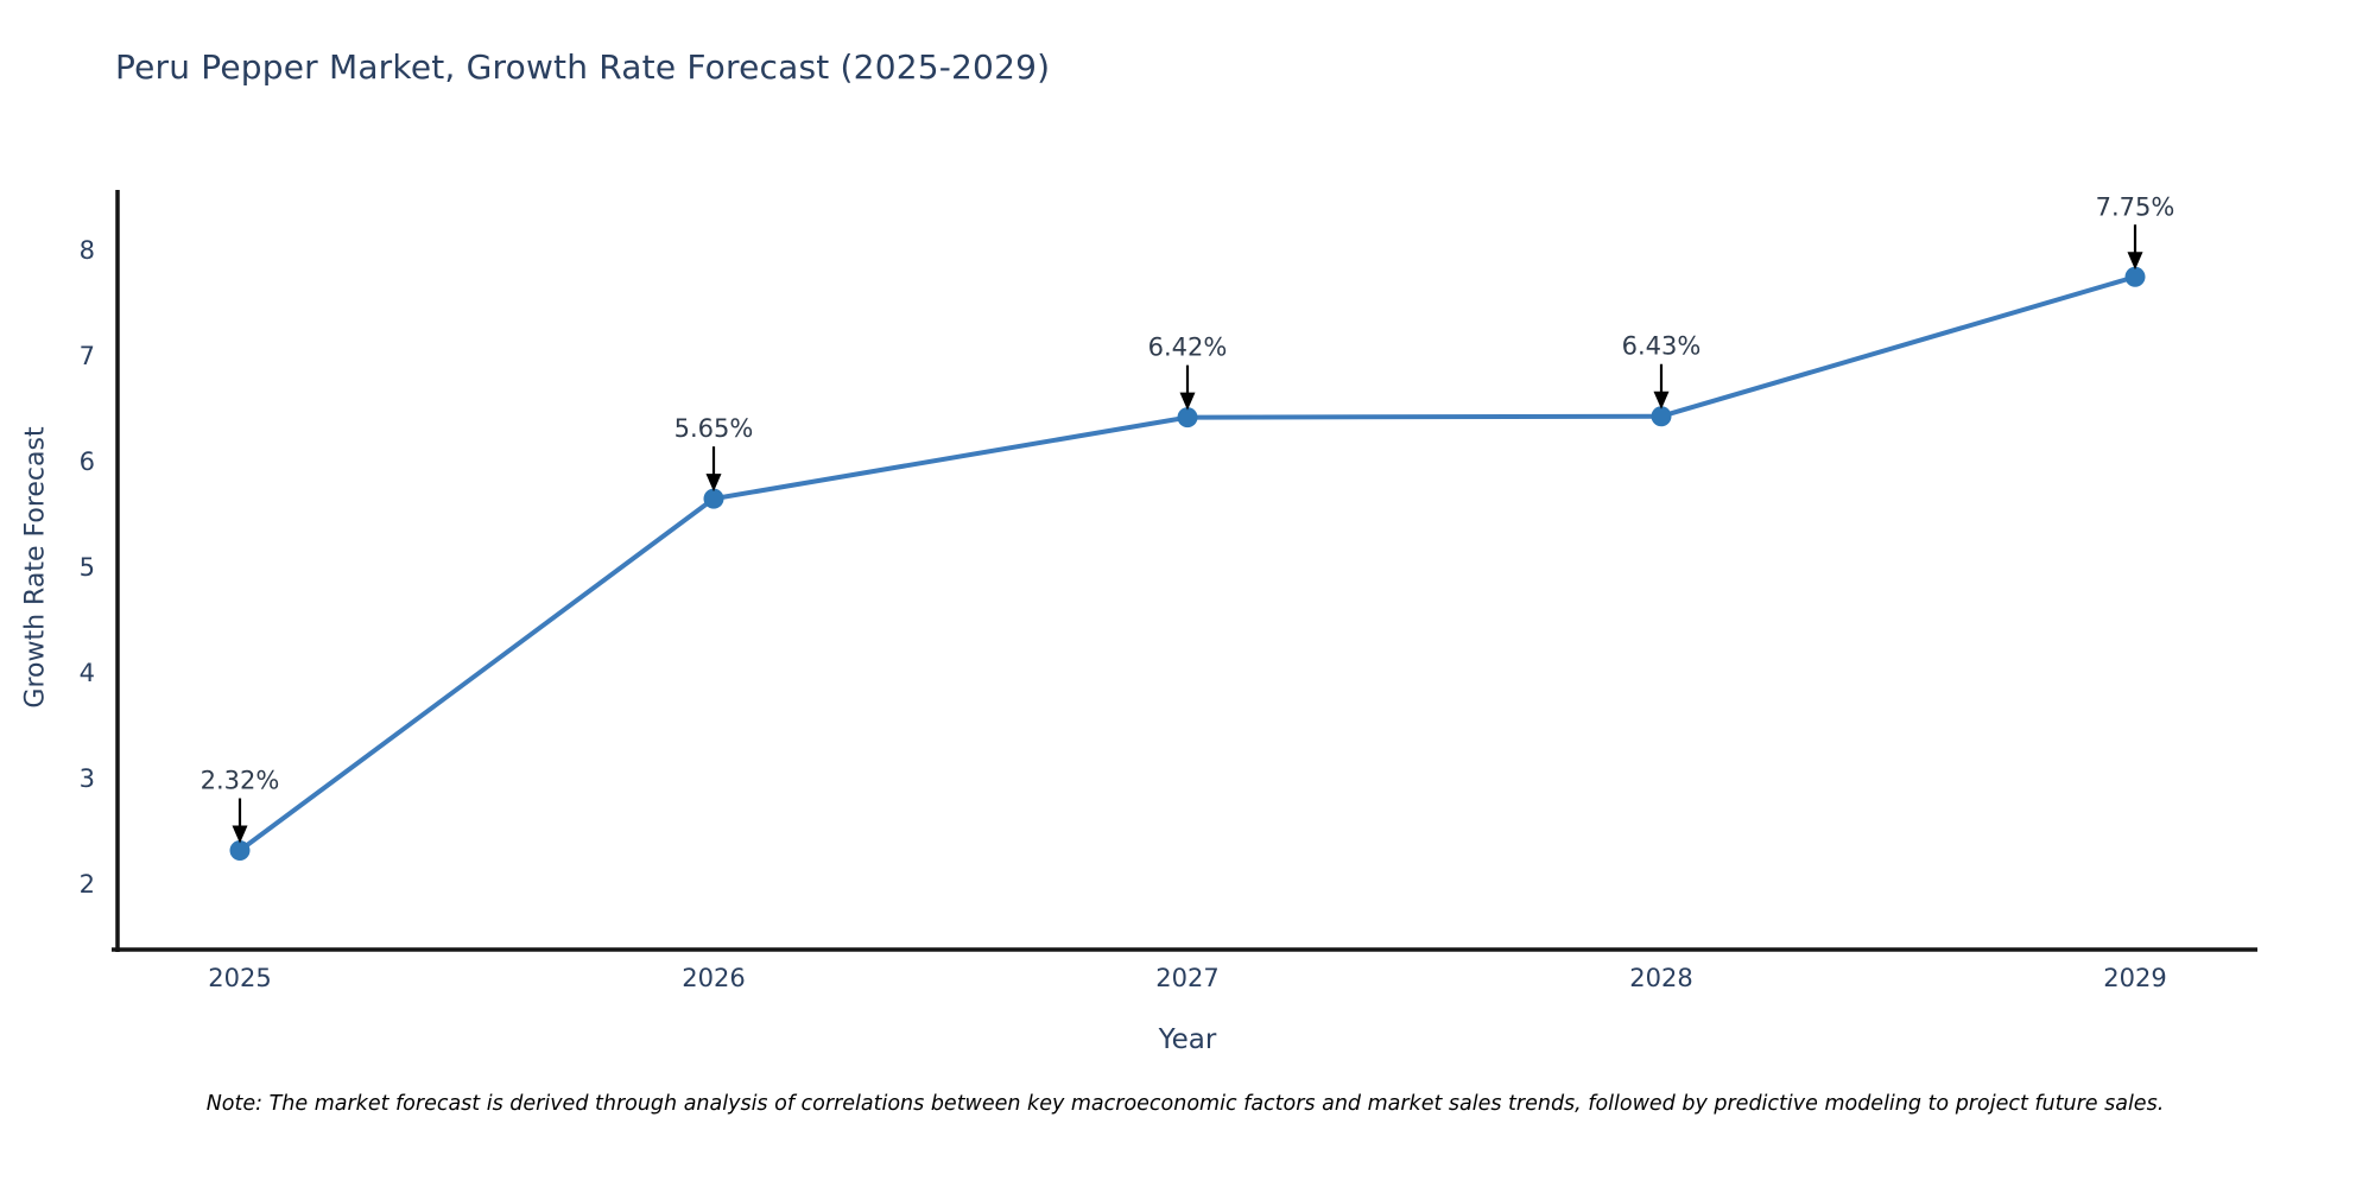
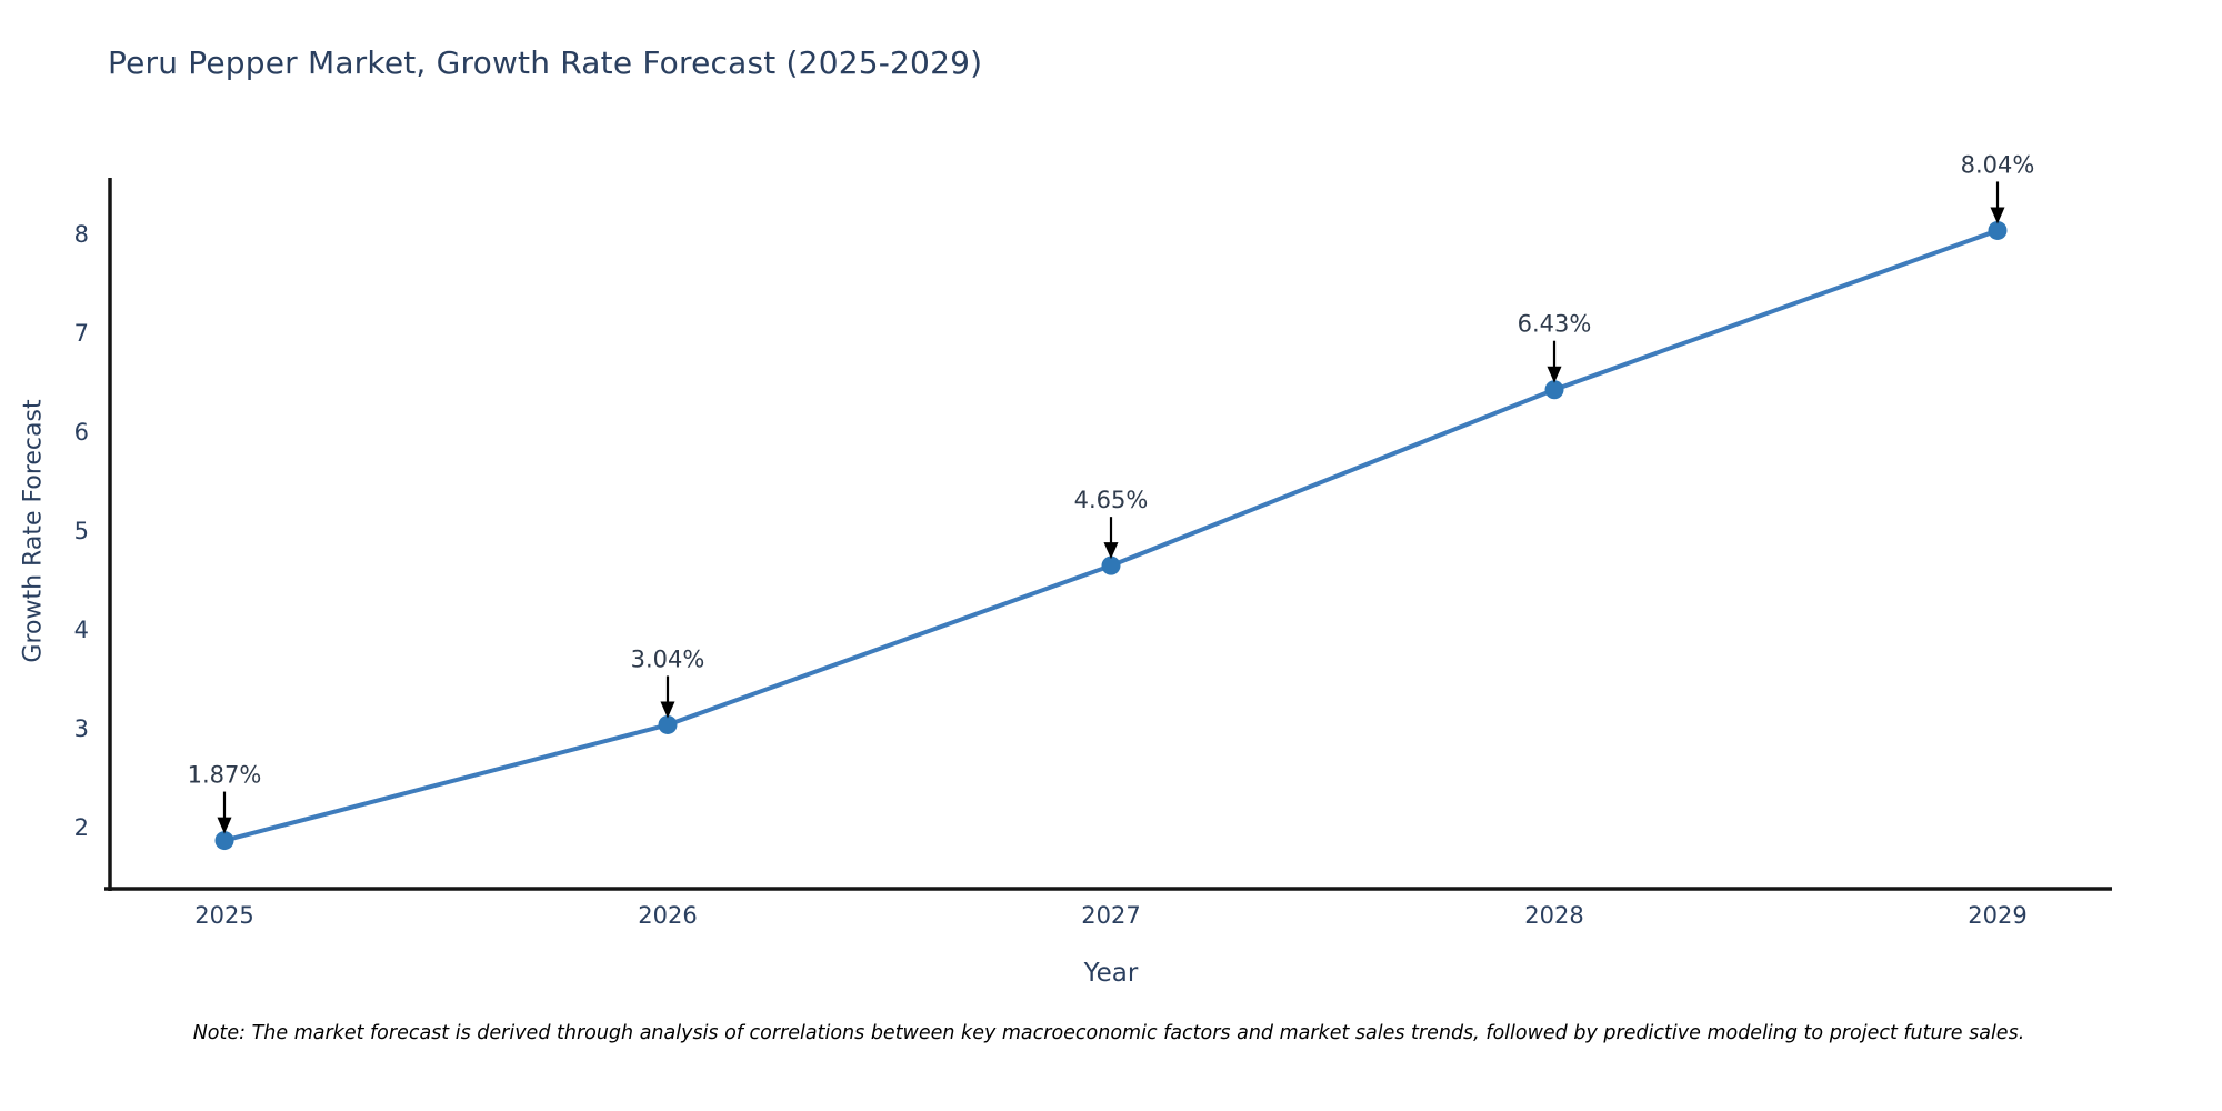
2025: 2.32% -> 1.87%
2026: 5.65% -> 3.04%
2027: 6.42% -> 4.65%
2029: 7.75% -> 8.04%
